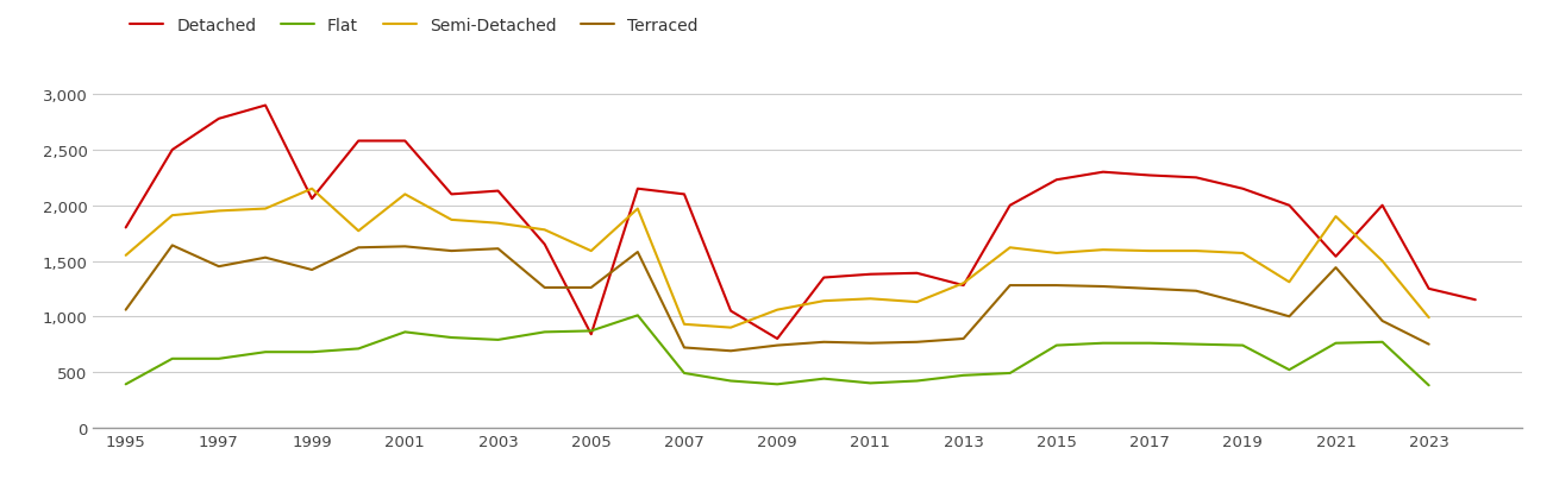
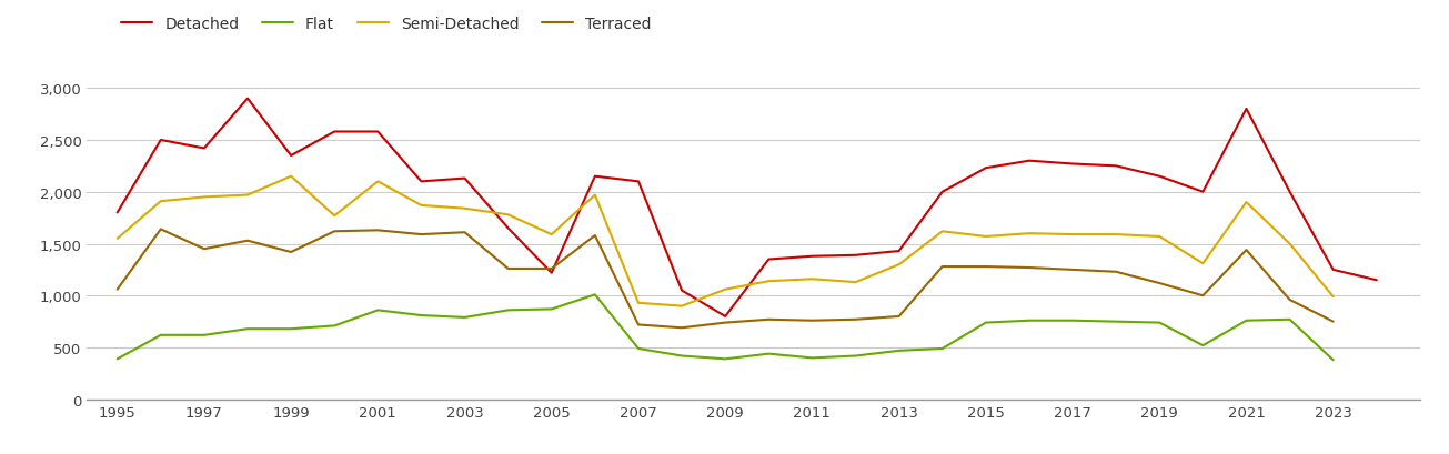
Detached/1997: 2,780 -> 2,420
Detached/1999: 2,060 -> 2,350
Detached/2005: 840 -> 1,220
Detached/2013: 1,280 -> 1,430
Detached/2021: 1,540 -> 2,800
